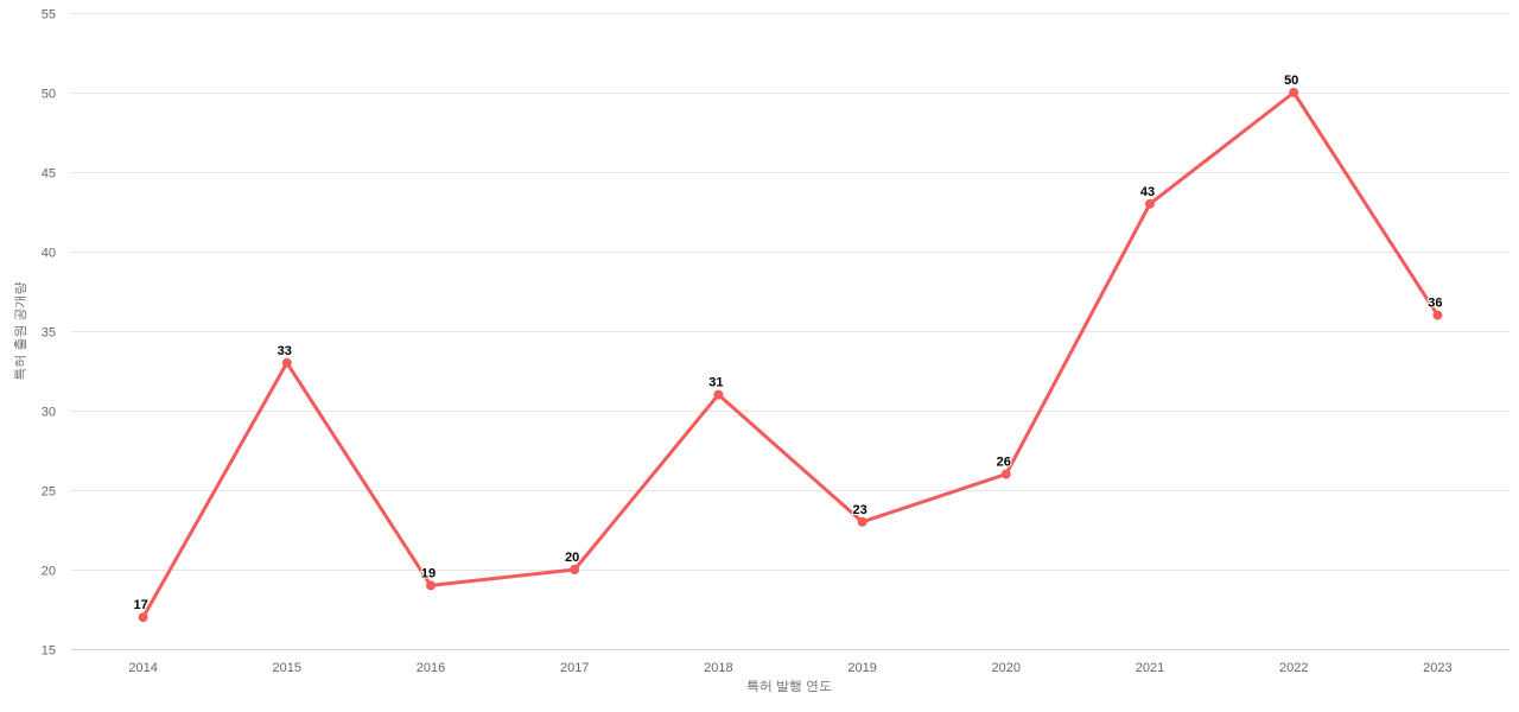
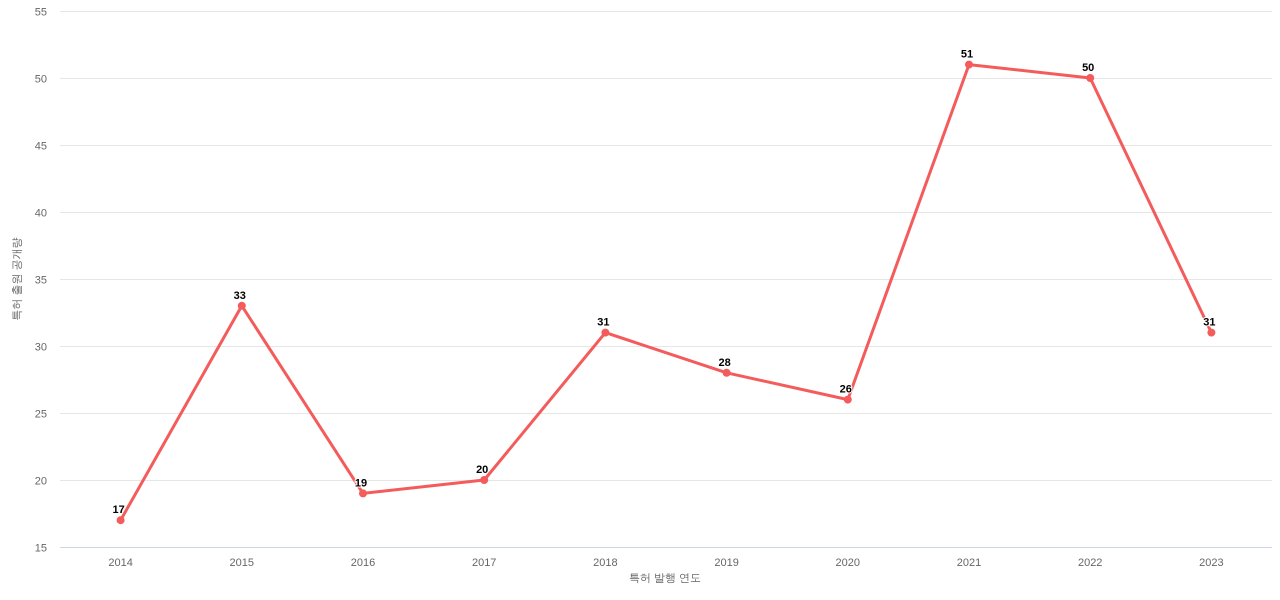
2019: 23 -> 28
2021: 43 -> 51
2023: 36 -> 31
